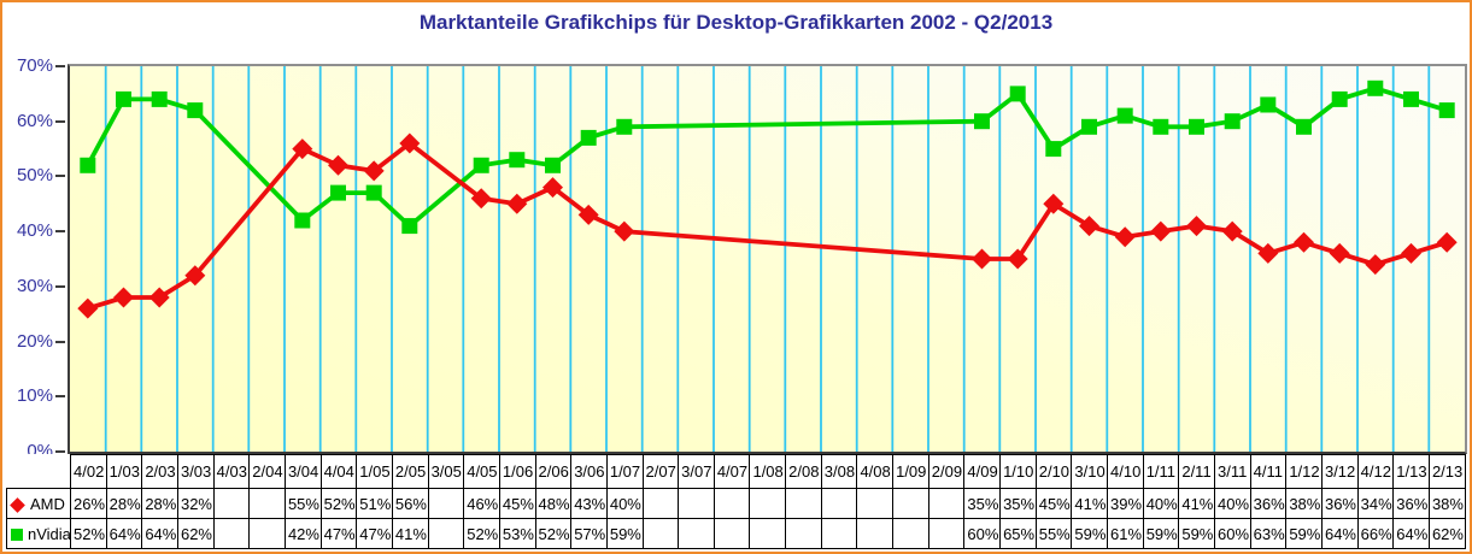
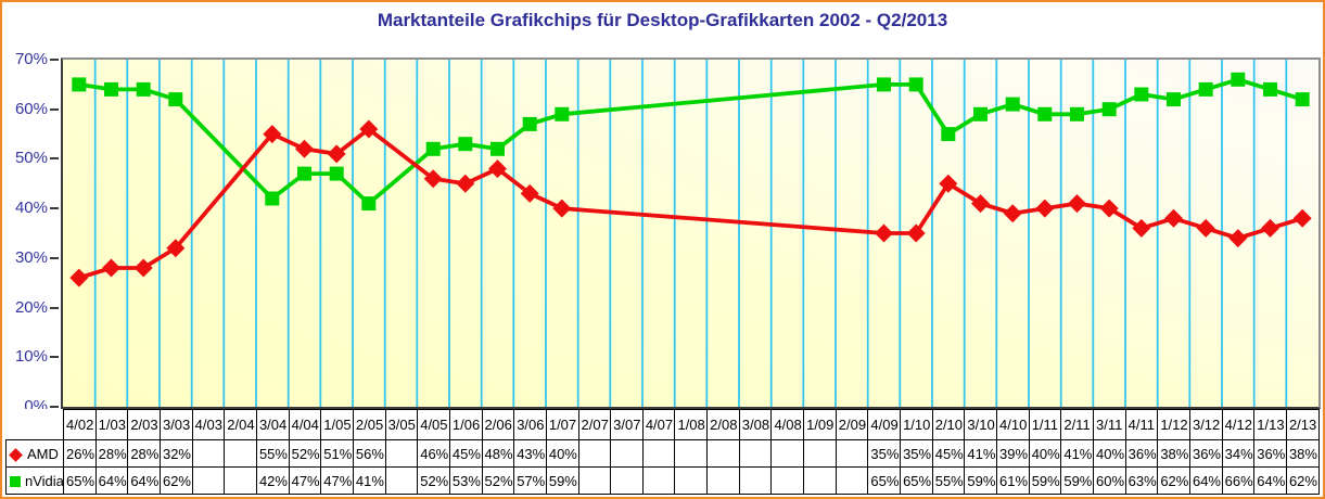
nVidia/4/02: 52% -> 65%
nVidia/4/09: 60% -> 65%
nVidia/1/12: 59% -> 62%
